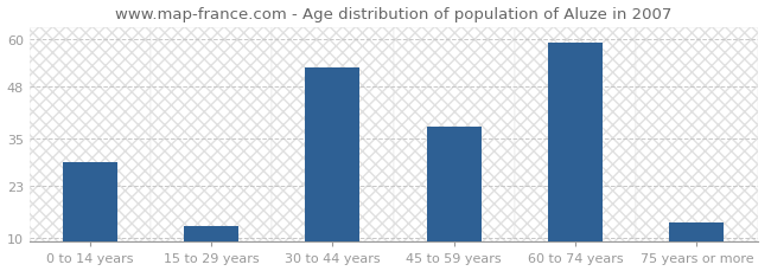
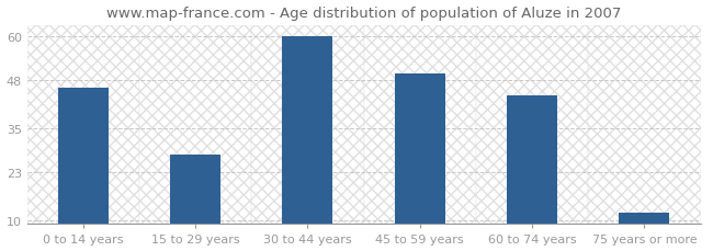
0 to 14 years: 29 -> 46
15 to 29 years: 13 -> 28
30 to 44 years: 53 -> 60
45 to 59 years: 38 -> 50
60 to 74 years: 59 -> 44
75 years or more: 14 -> 12
